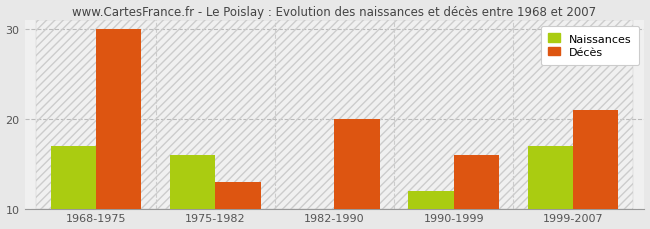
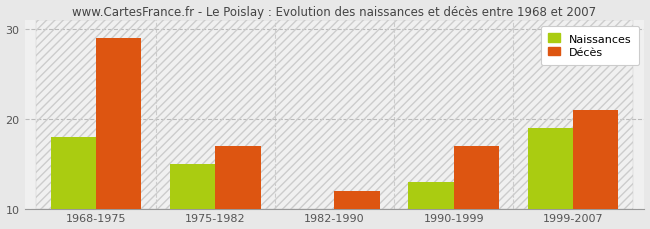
Naissances/1968-1975: 17 -> 18
Décès/1968-1975: 30 -> 29
Naissances/1975-1982: 16 -> 15
Décès/1975-1982: 13 -> 17
Décès/1982-1990: 20 -> 12
Naissances/1990-1999: 12 -> 13
Décès/1990-1999: 16 -> 17
Naissances/1999-2007: 17 -> 19
